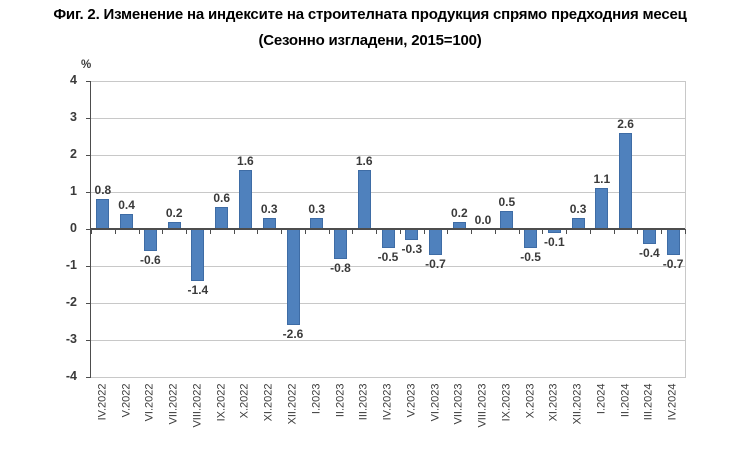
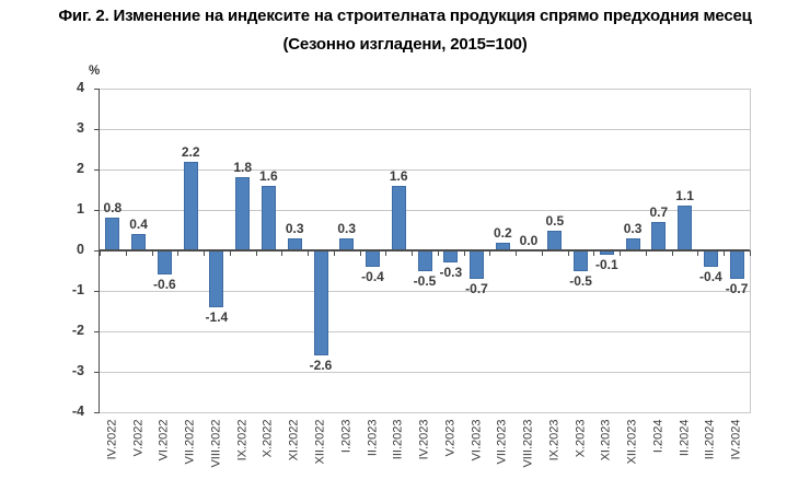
VII.2022: 0.2 -> 2.2
IX.2022: 0.6 -> 1.8
II.2023: -0.8 -> -0.4
I.2024: 1.1 -> 0.7
II.2024: 2.6 -> 1.1
